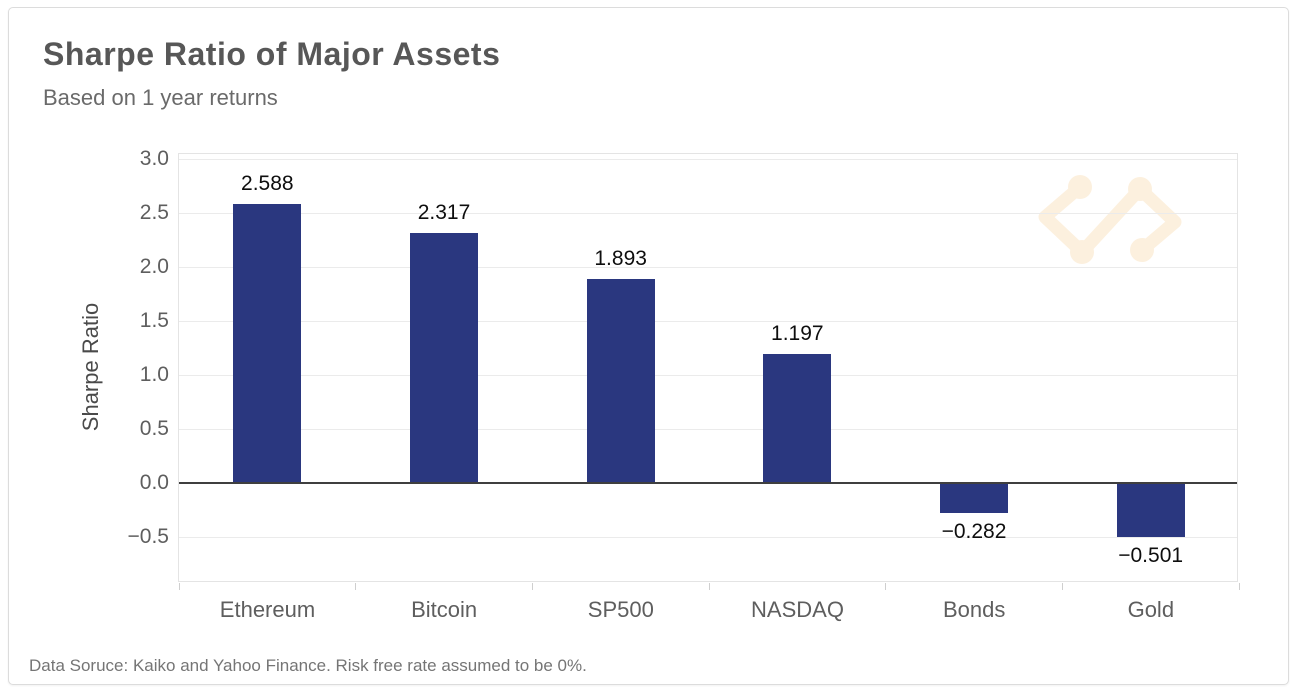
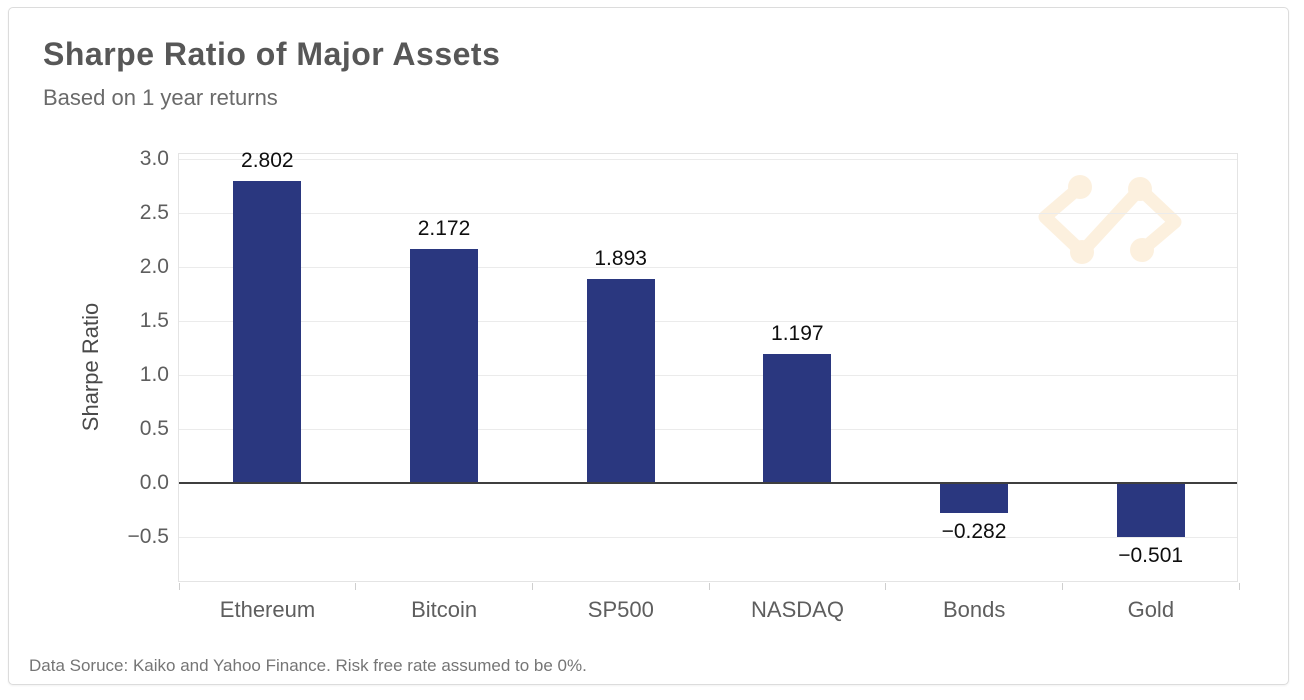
Ethereum: 2.588 -> 2.802
Bitcoin: 2.317 -> 2.172
